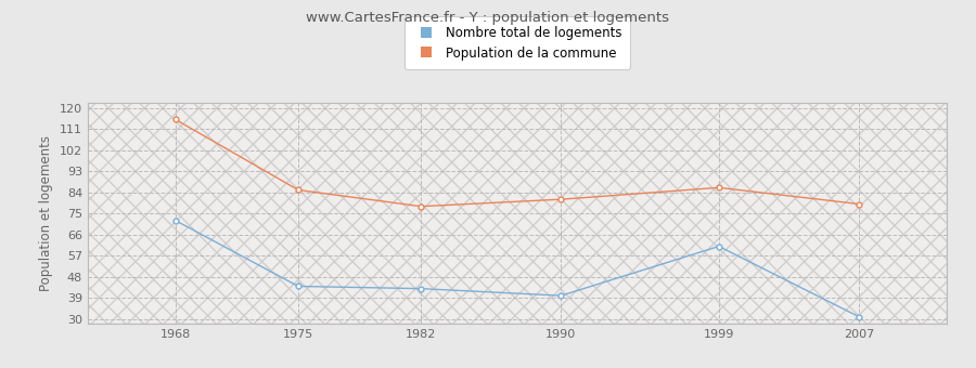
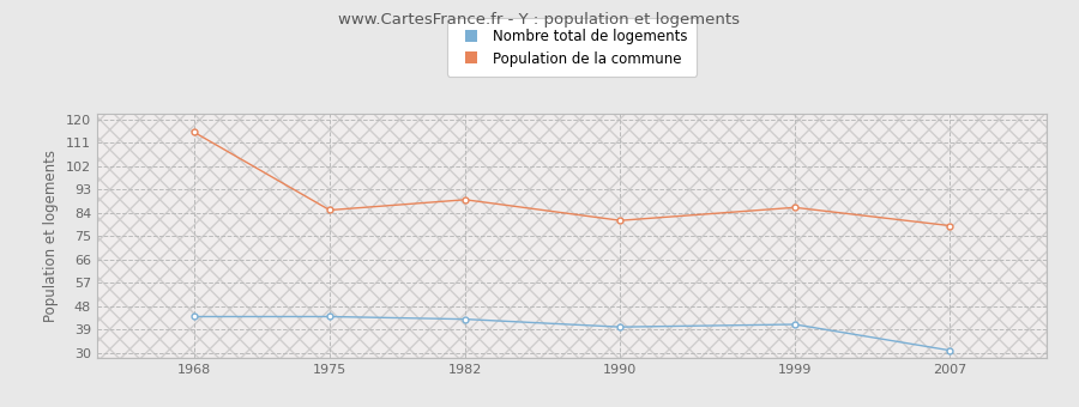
Nombre total de logements/1968: 72 -> 44
Population de la commune/1982: 78 -> 89
Nombre total de logements/1999: 61 -> 41
